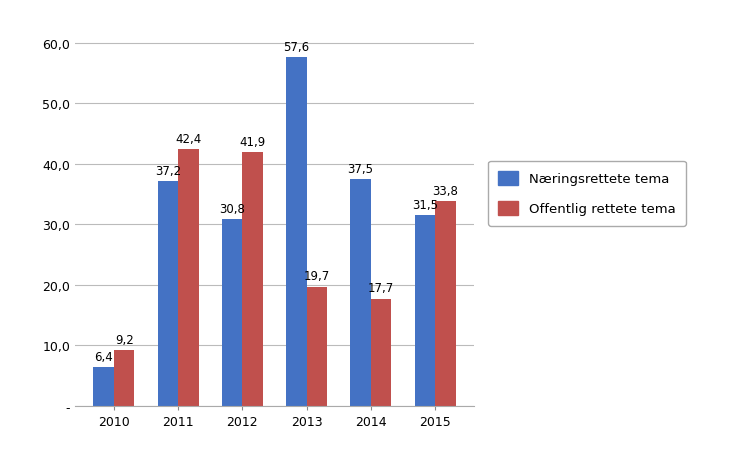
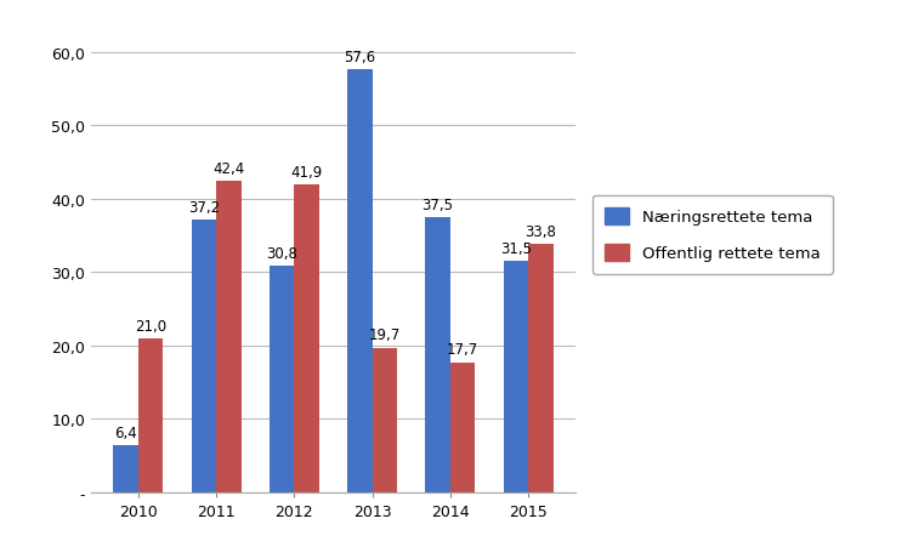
Offentlig rettete tema/2010: 9,2 -> 21,0
